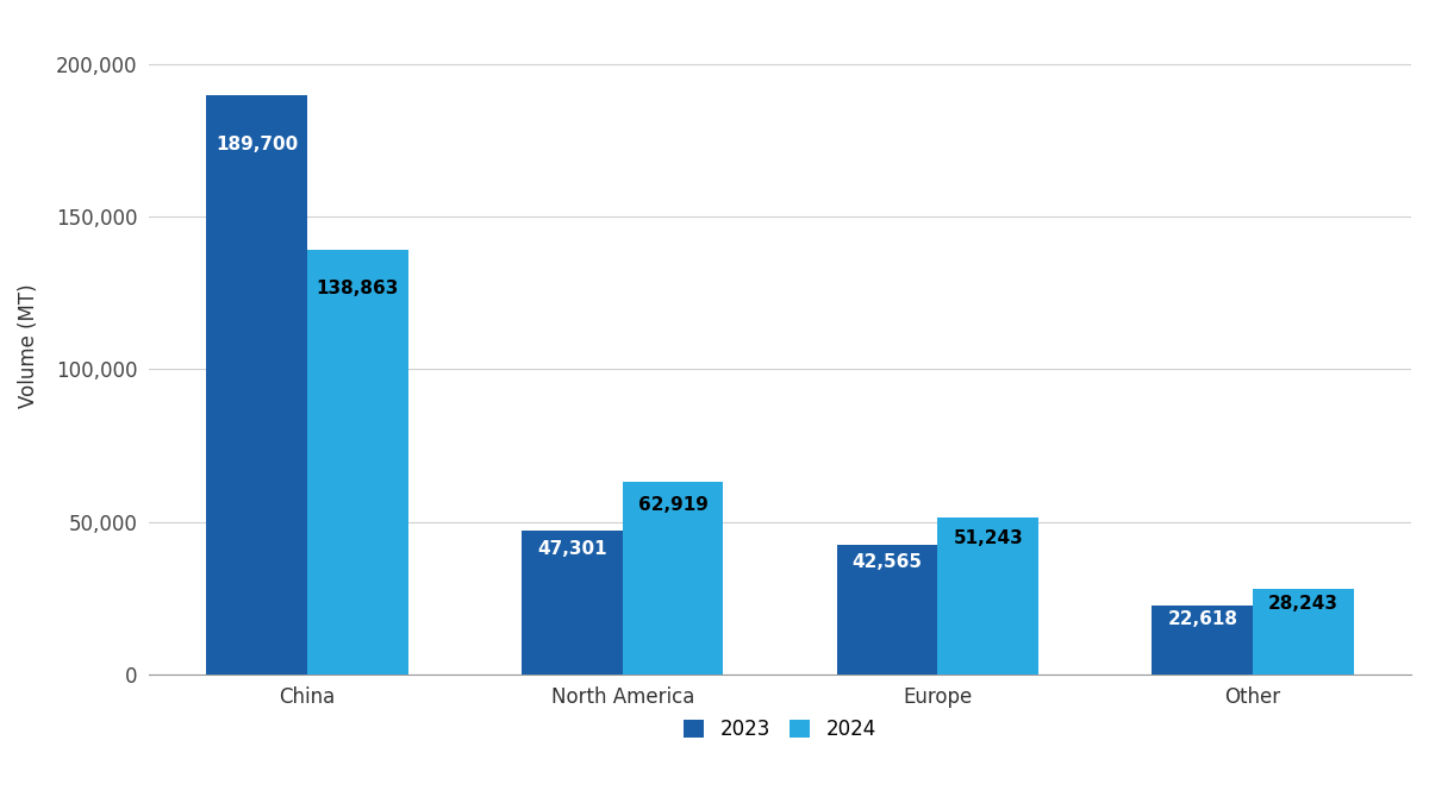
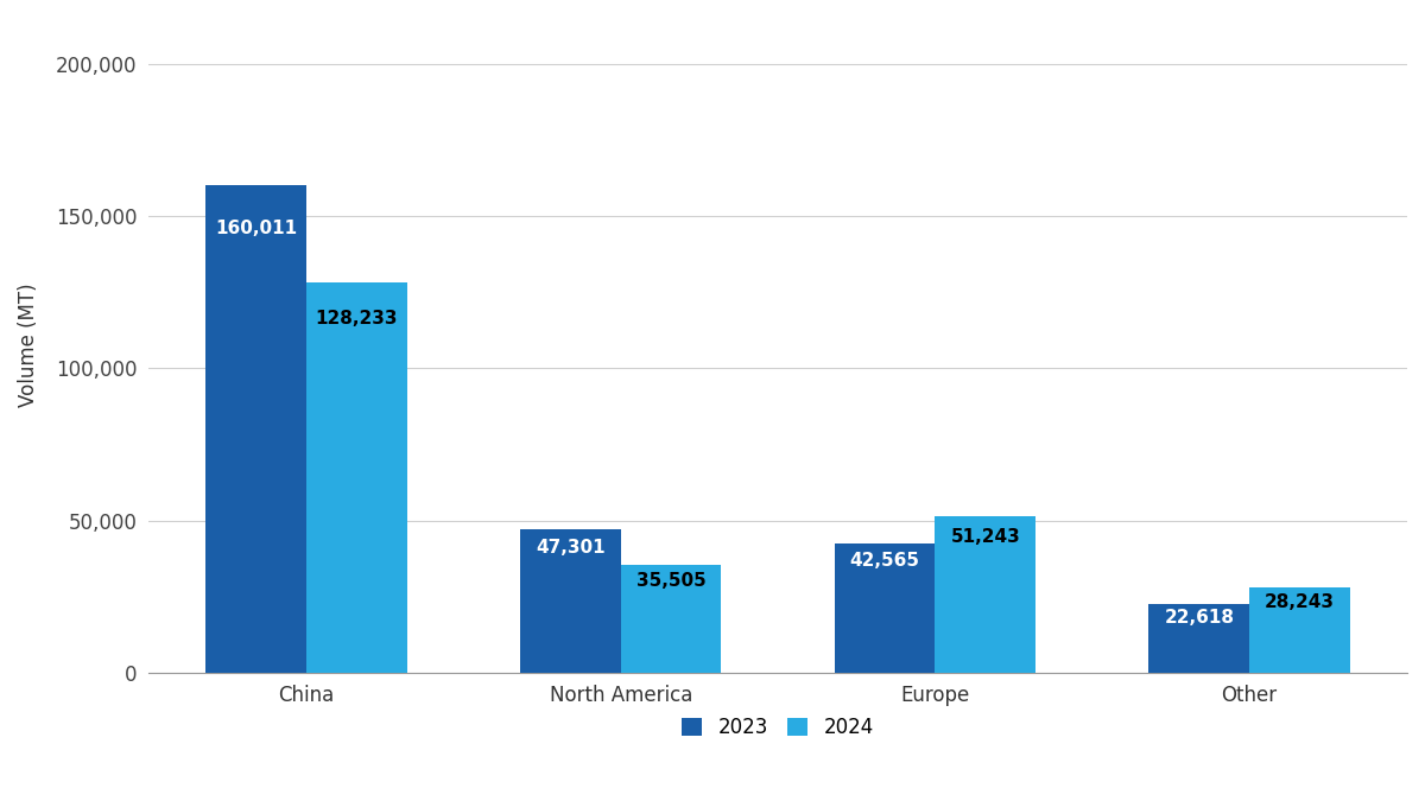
2023/China: 189,700 -> 160,011
2024/China: 138,863 -> 128,233
2024/North America: 62,919 -> 35,505
